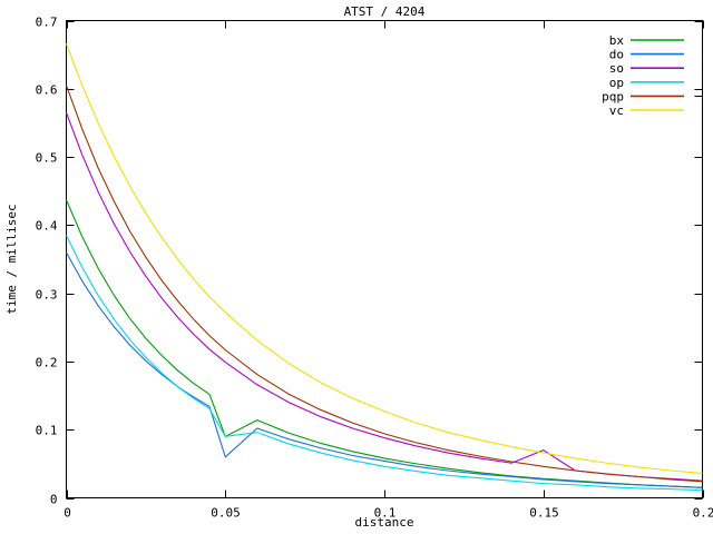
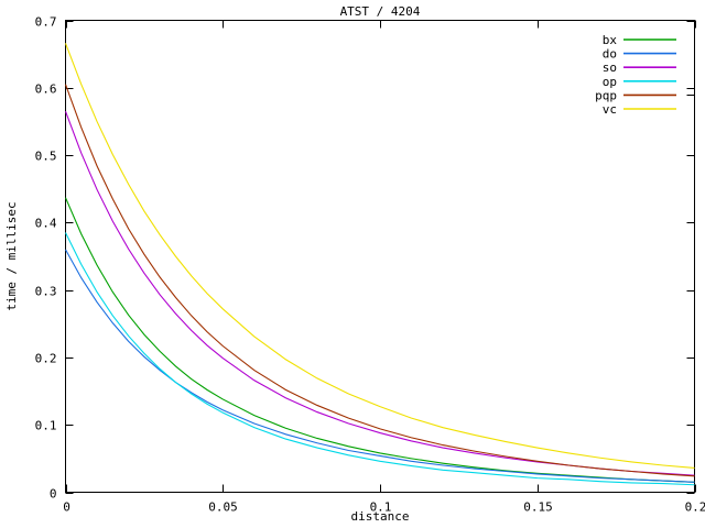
bx/0.05: 0.09 -> 0.14
do/0.05: 0.06 -> 0.12
op/0.05: 0.09 -> 0.12
so/0.15: 0.07 -> 0.04
